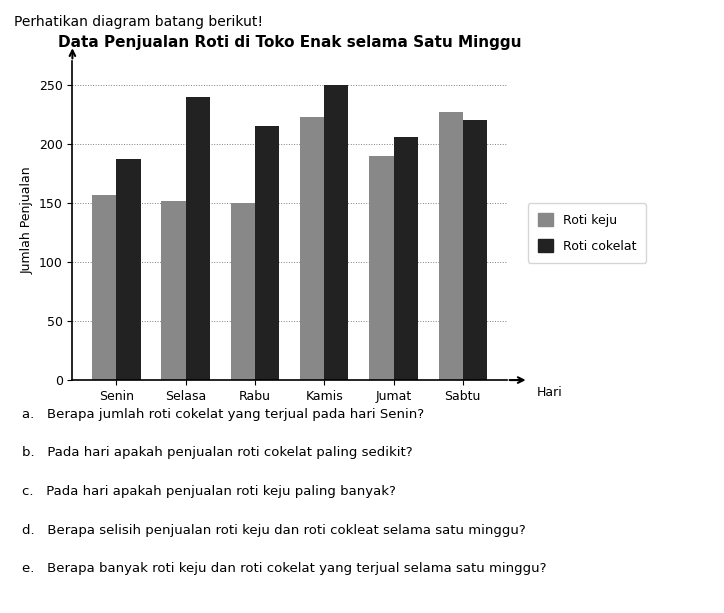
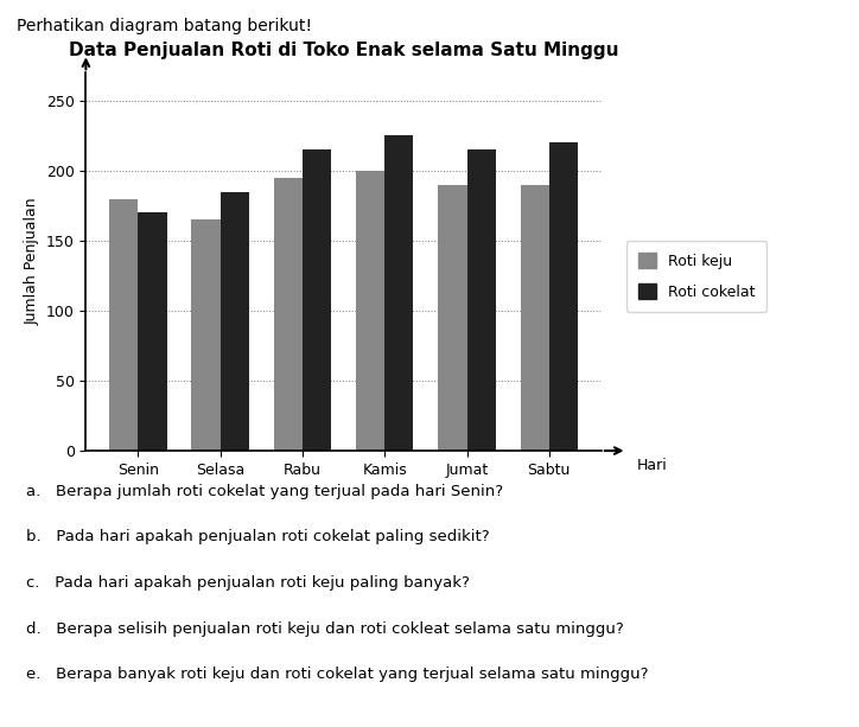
Roti keju/Senin: 157 -> 180
Roti cokelat/Senin: 187 -> 170
Roti keju/Selasa: 152 -> 165
Roti cokelat/Selasa: 240 -> 185
Roti keju/Rabu: 150 -> 195
Roti keju/Kamis: 223 -> 200
Roti cokelat/Kamis: 250 -> 225
Roti cokelat/Jumat: 206 -> 215
Roti keju/Sabtu: 227 -> 190
